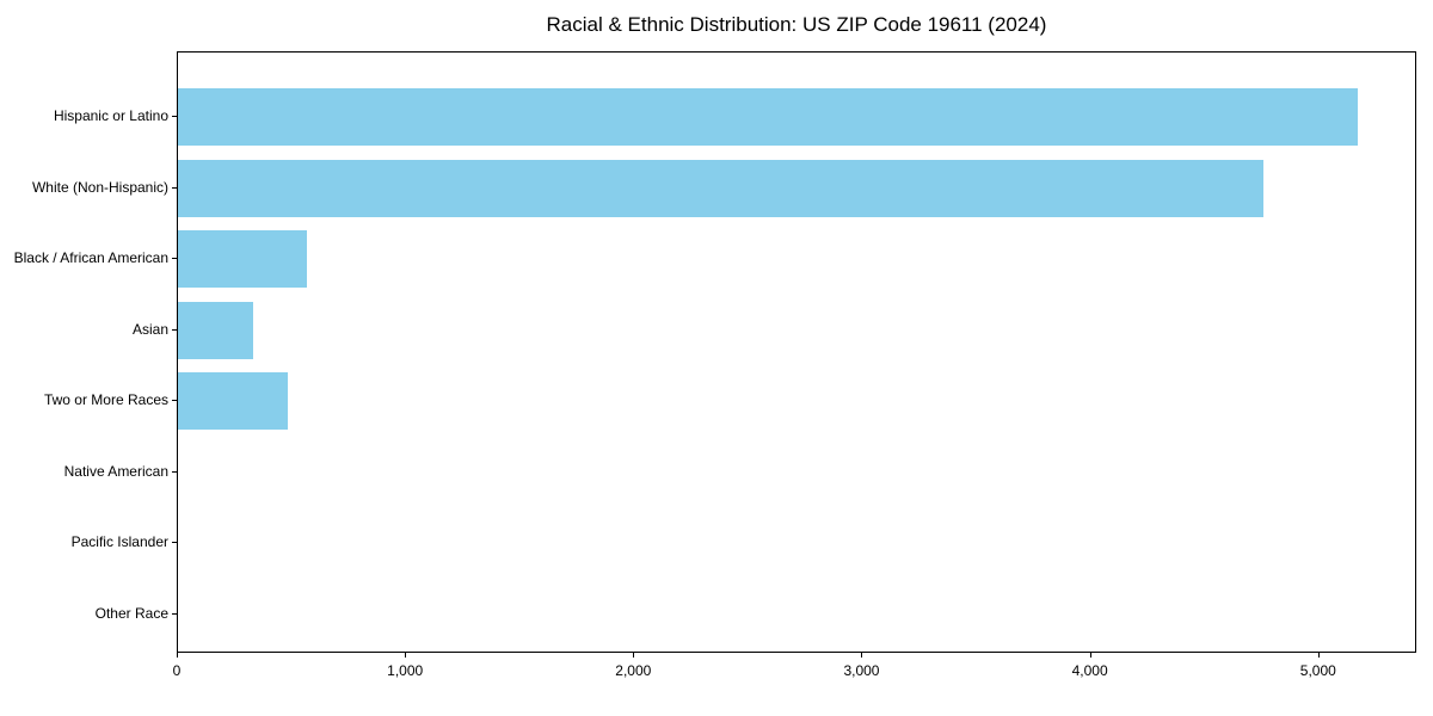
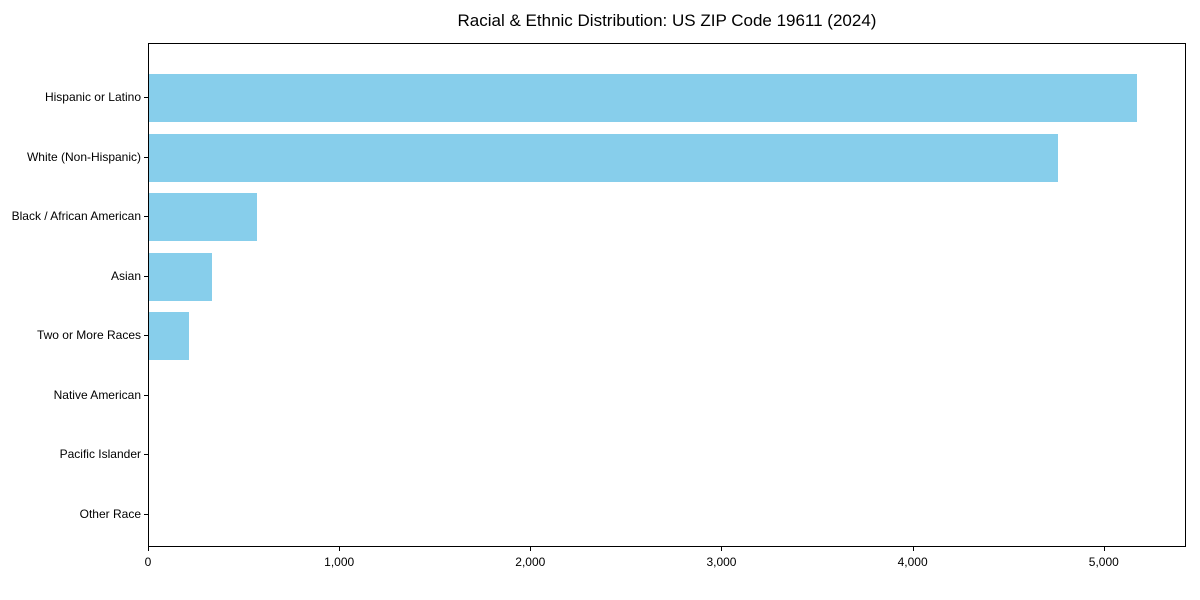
Two or More Races: 480 -> 210
